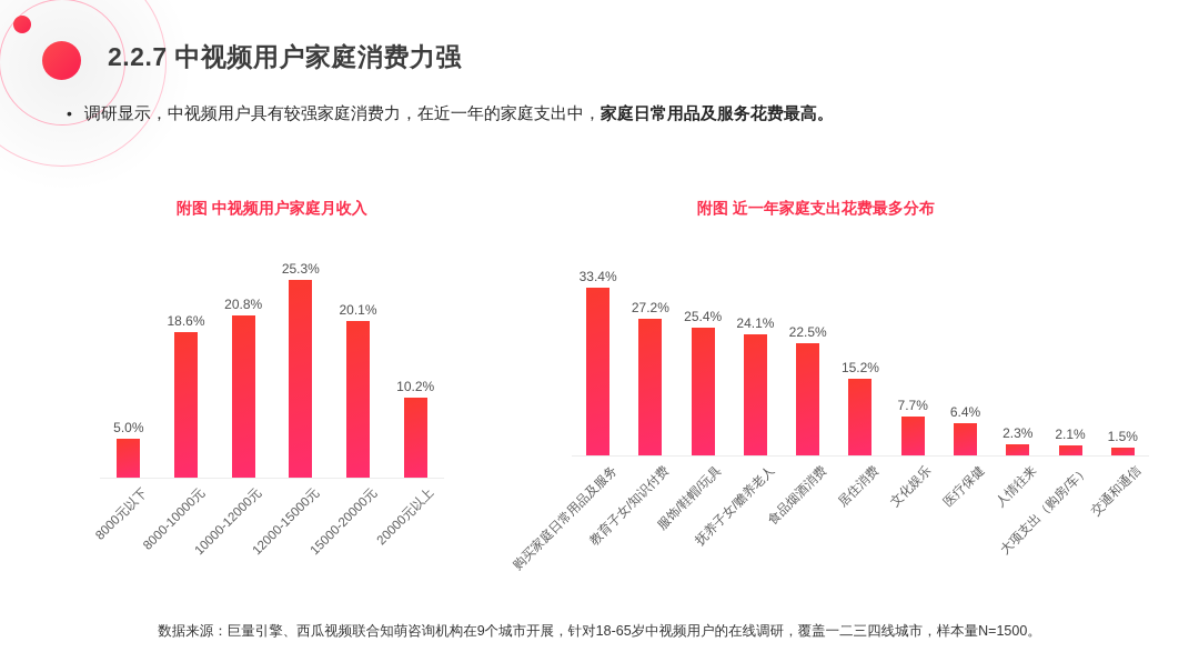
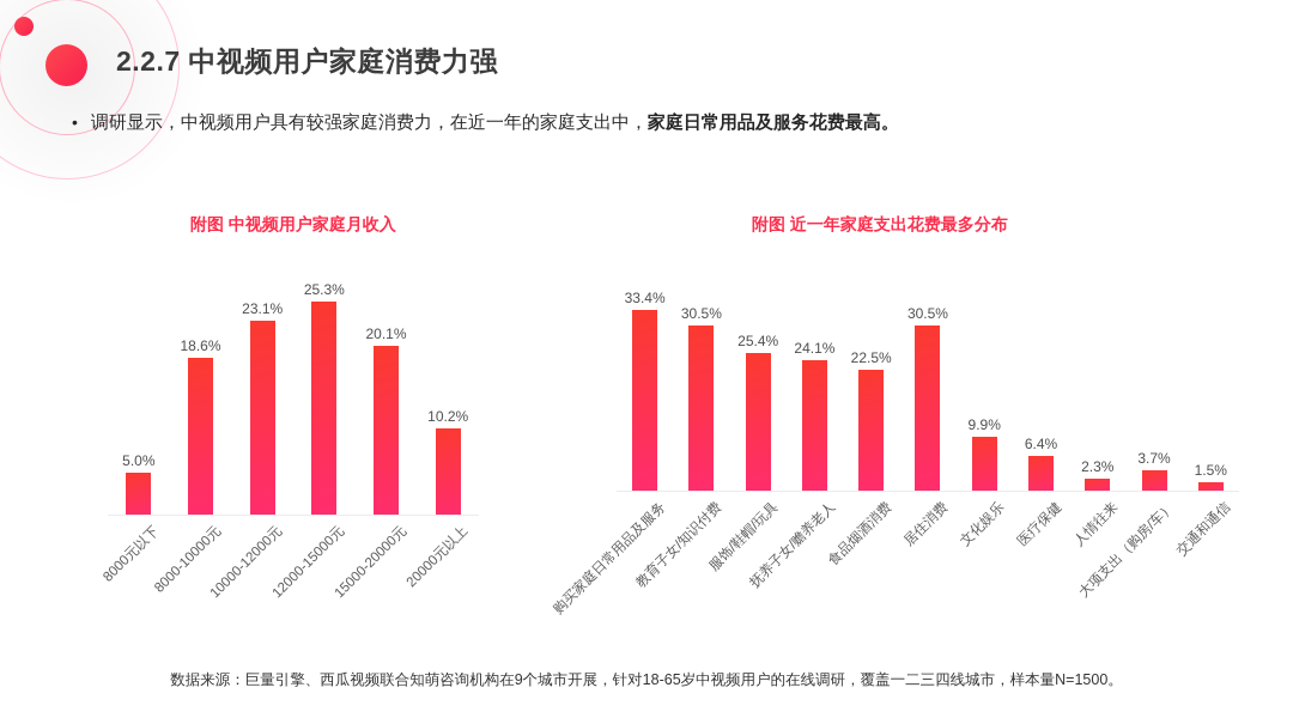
附图 中视频用户家庭月收入/10000-12000元: 20.8% -> 23.1%
附图 近一年家庭支出花费最多分布/教育子女/知识付费: 27.2% -> 30.5%
附图 近一年家庭支出花费最多分布/居住消费: 15.2% -> 30.5%
附图 近一年家庭支出花费最多分布/文化娱乐: 7.7% -> 9.9%
附图 近一年家庭支出花费最多分布/大项支出（购房/车）: 2.1% -> 3.7%
